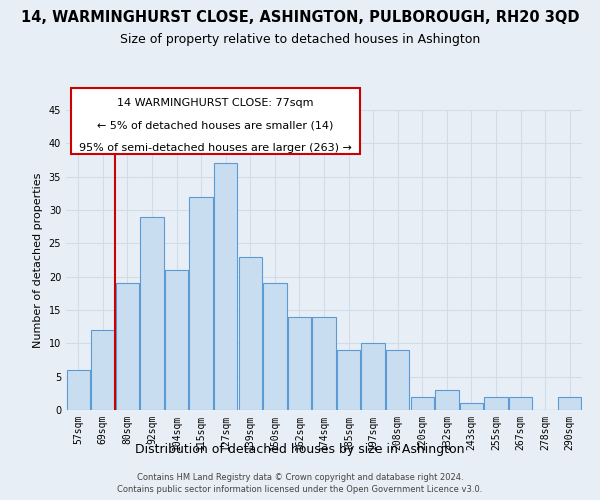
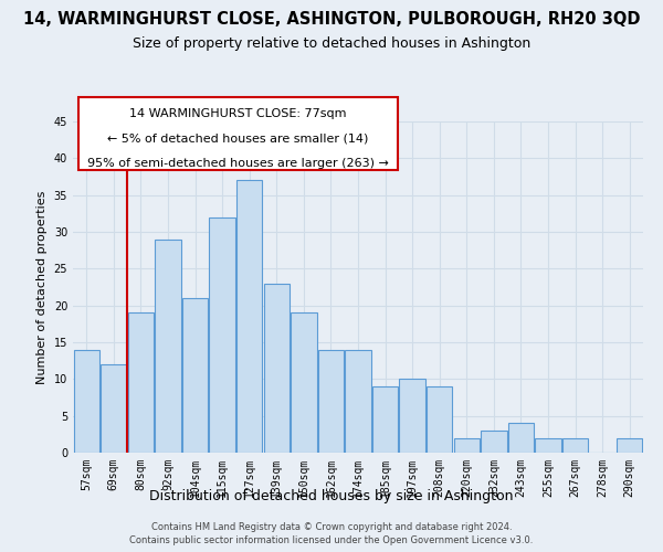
57sqm: 6 -> 14
243sqm: 1 -> 4
